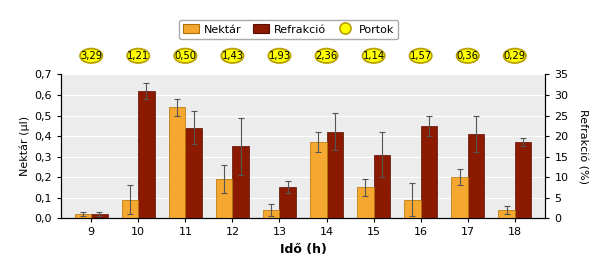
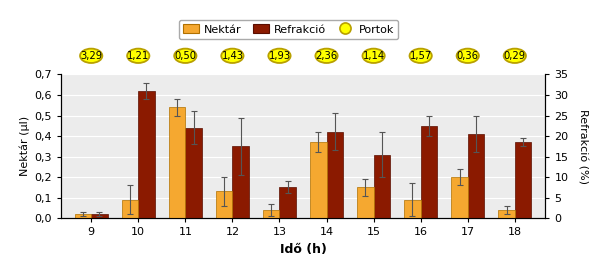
Nektár/12: 0,19 -> 0,13
